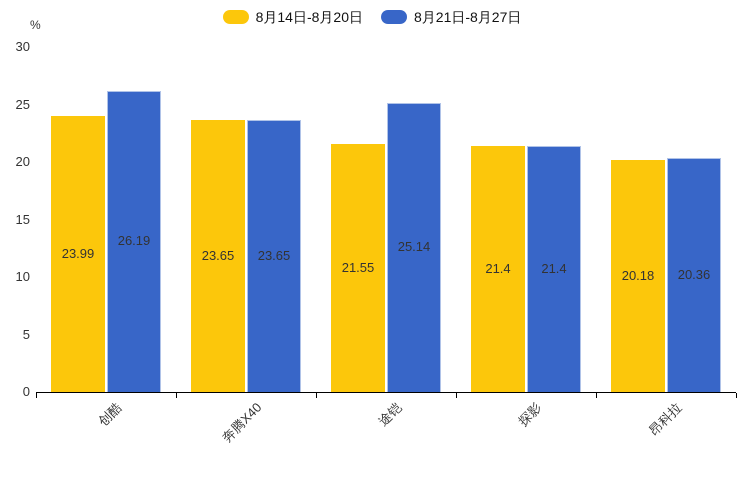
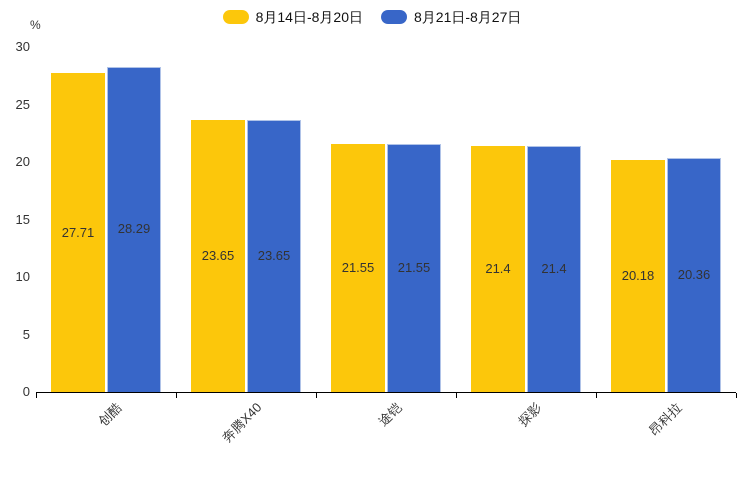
8月14日-8月20日/创酷: 23.99 -> 27.71
8月21日-8月27日/创酷: 26.19 -> 28.29
8月21日-8月27日/途铠: 25.14 -> 21.55
